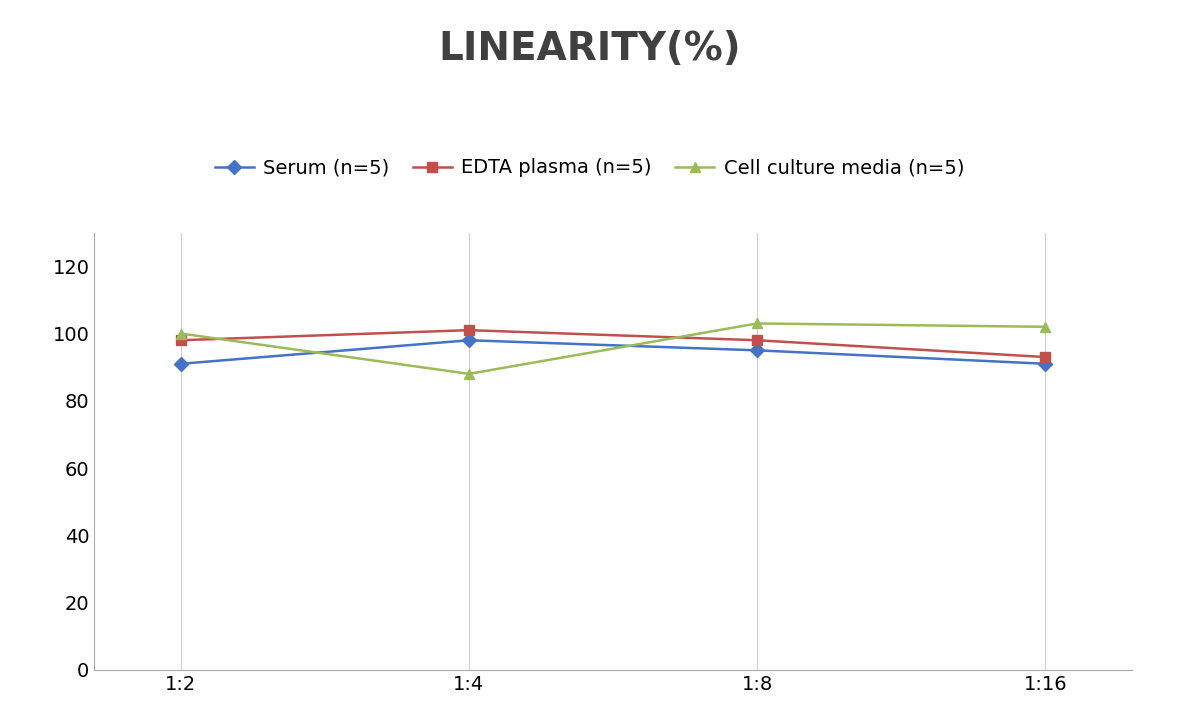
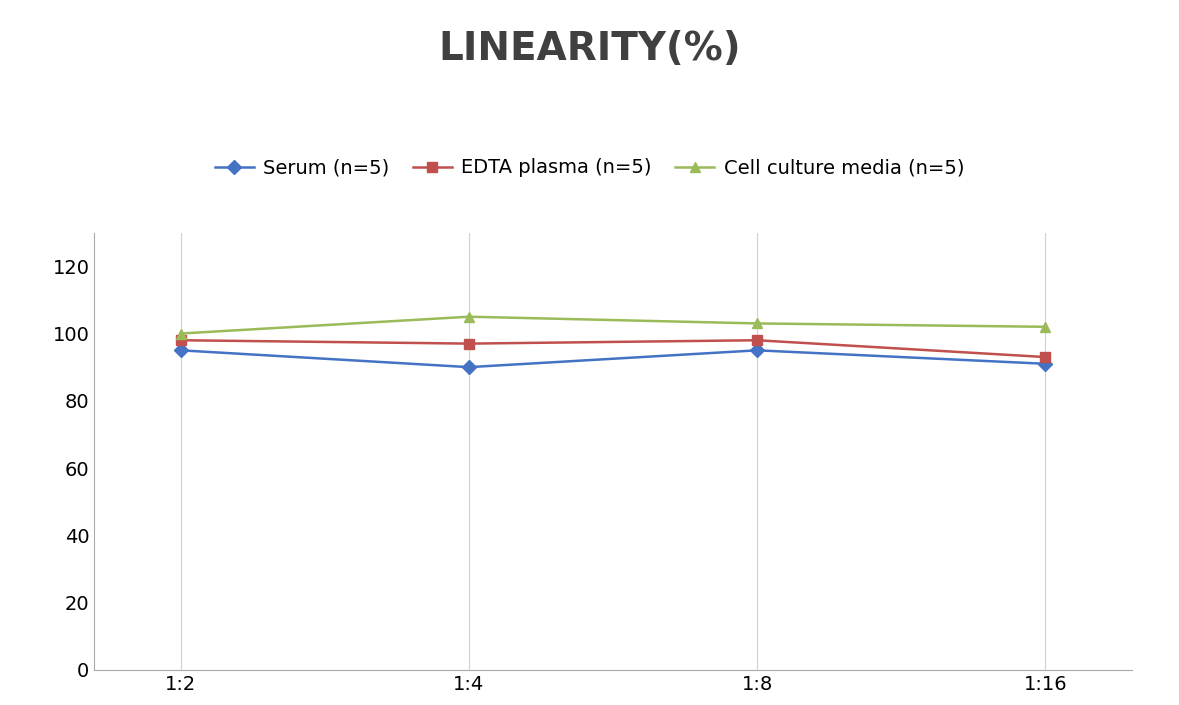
Serum (n=5)/1:2: 91 -> 95
Serum (n=5)/1:4: 98 -> 90
EDTA plasma (n=5)/1:4: 101 -> 97
Cell culture media (n=5)/1:4: 88 -> 105
